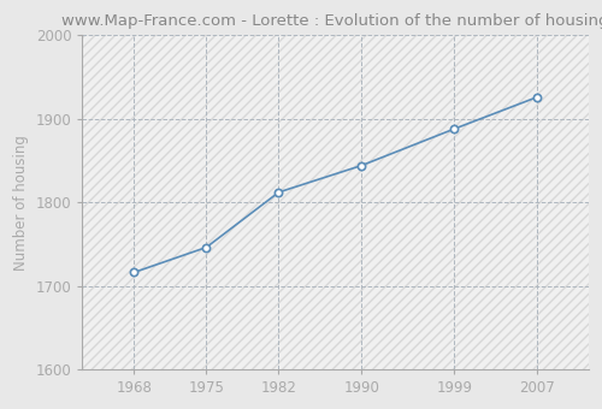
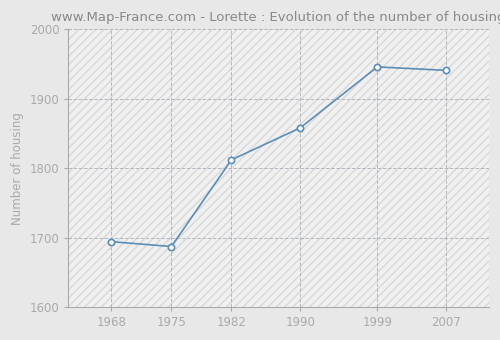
1968: 1716 -> 1694
1975: 1746 -> 1687
1990: 1844 -> 1858
1999: 1888 -> 1946
2007: 1926 -> 1941
